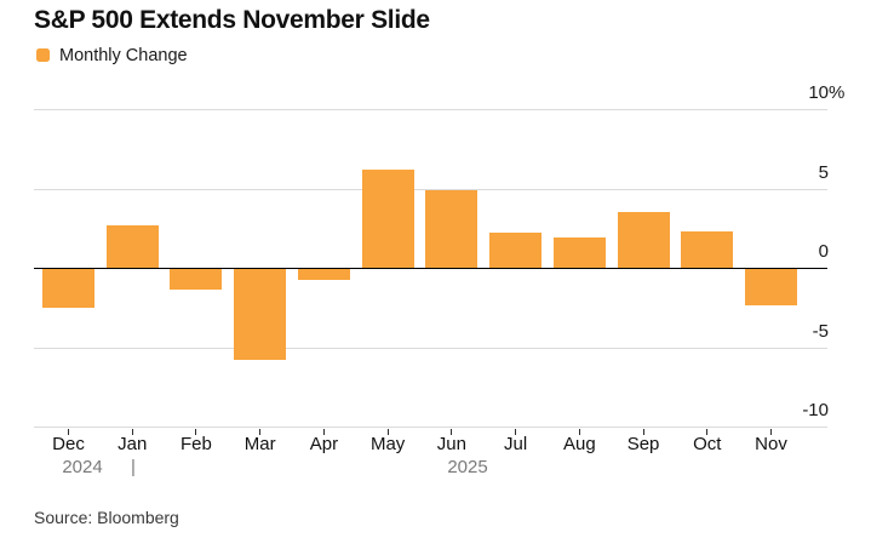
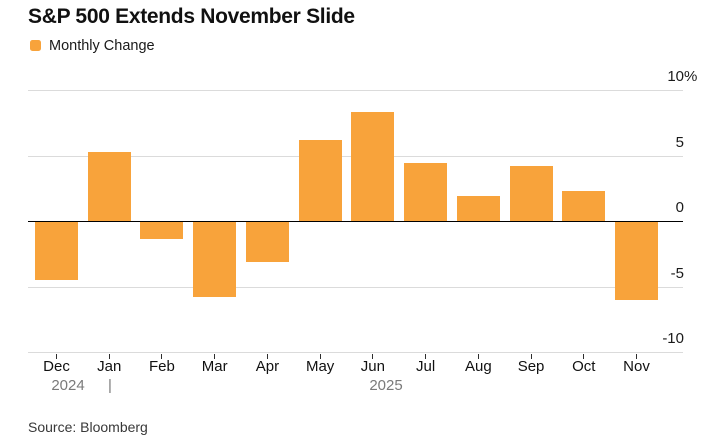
Dec: -2.5 -> -4.5
Jan: 2.7 -> 5.3
Apr: -0.8 -> -3.1
Jun: 4.9 -> 8.3
Jul: 2.2 -> 4.4
Sep: 3.5 -> 4.2
Nov: -2.4 -> -6.0
